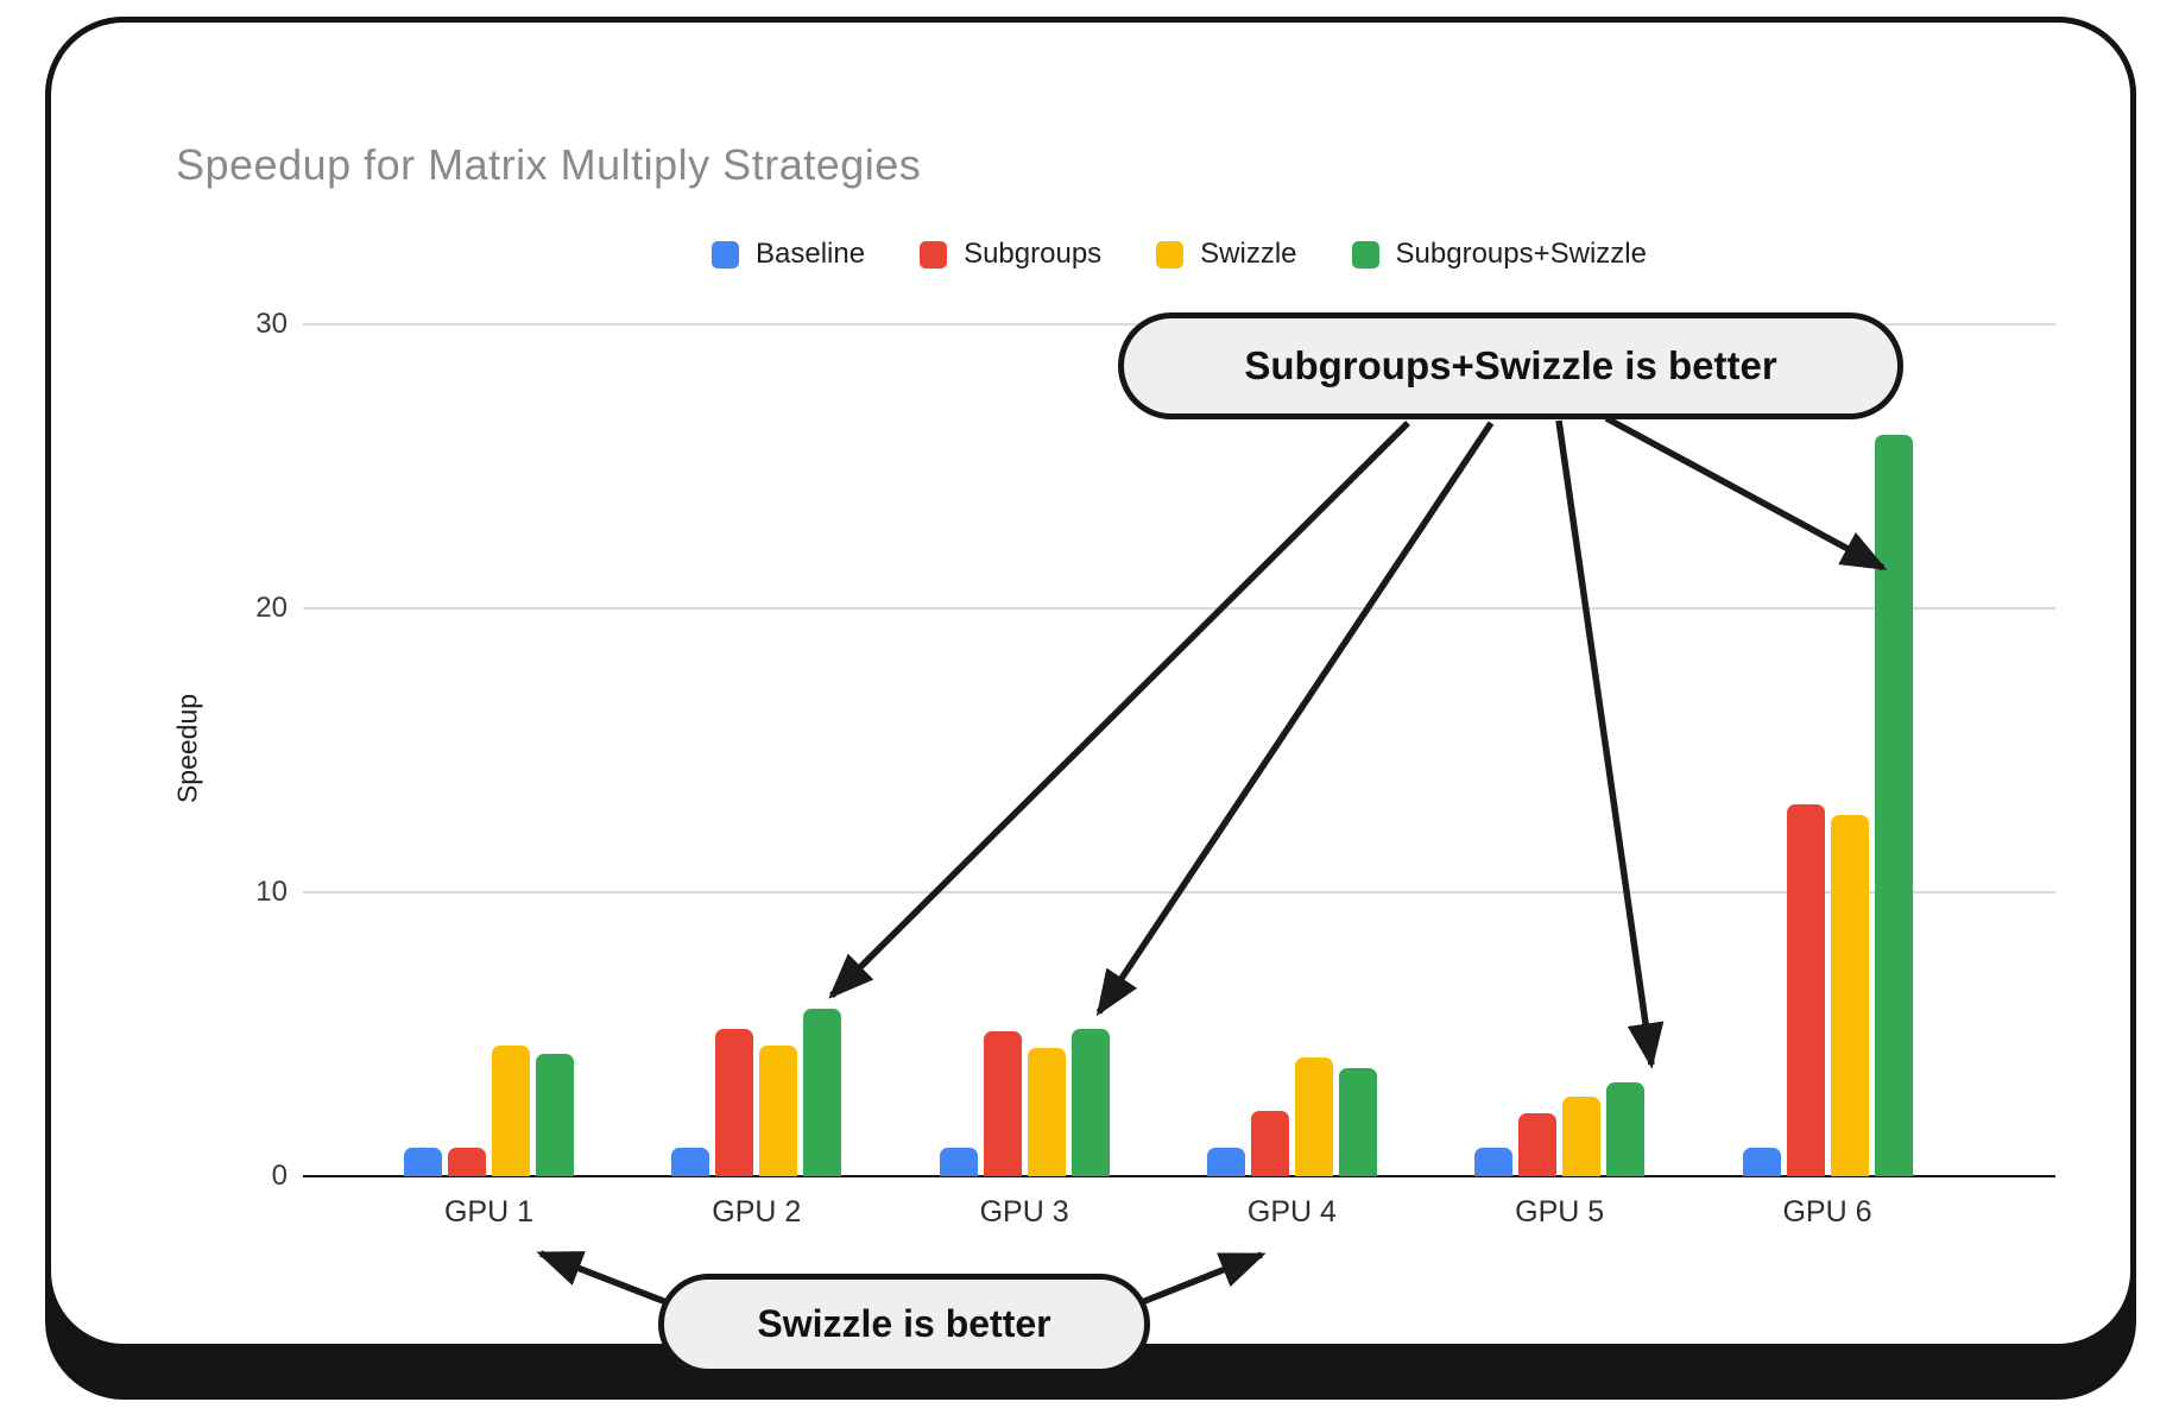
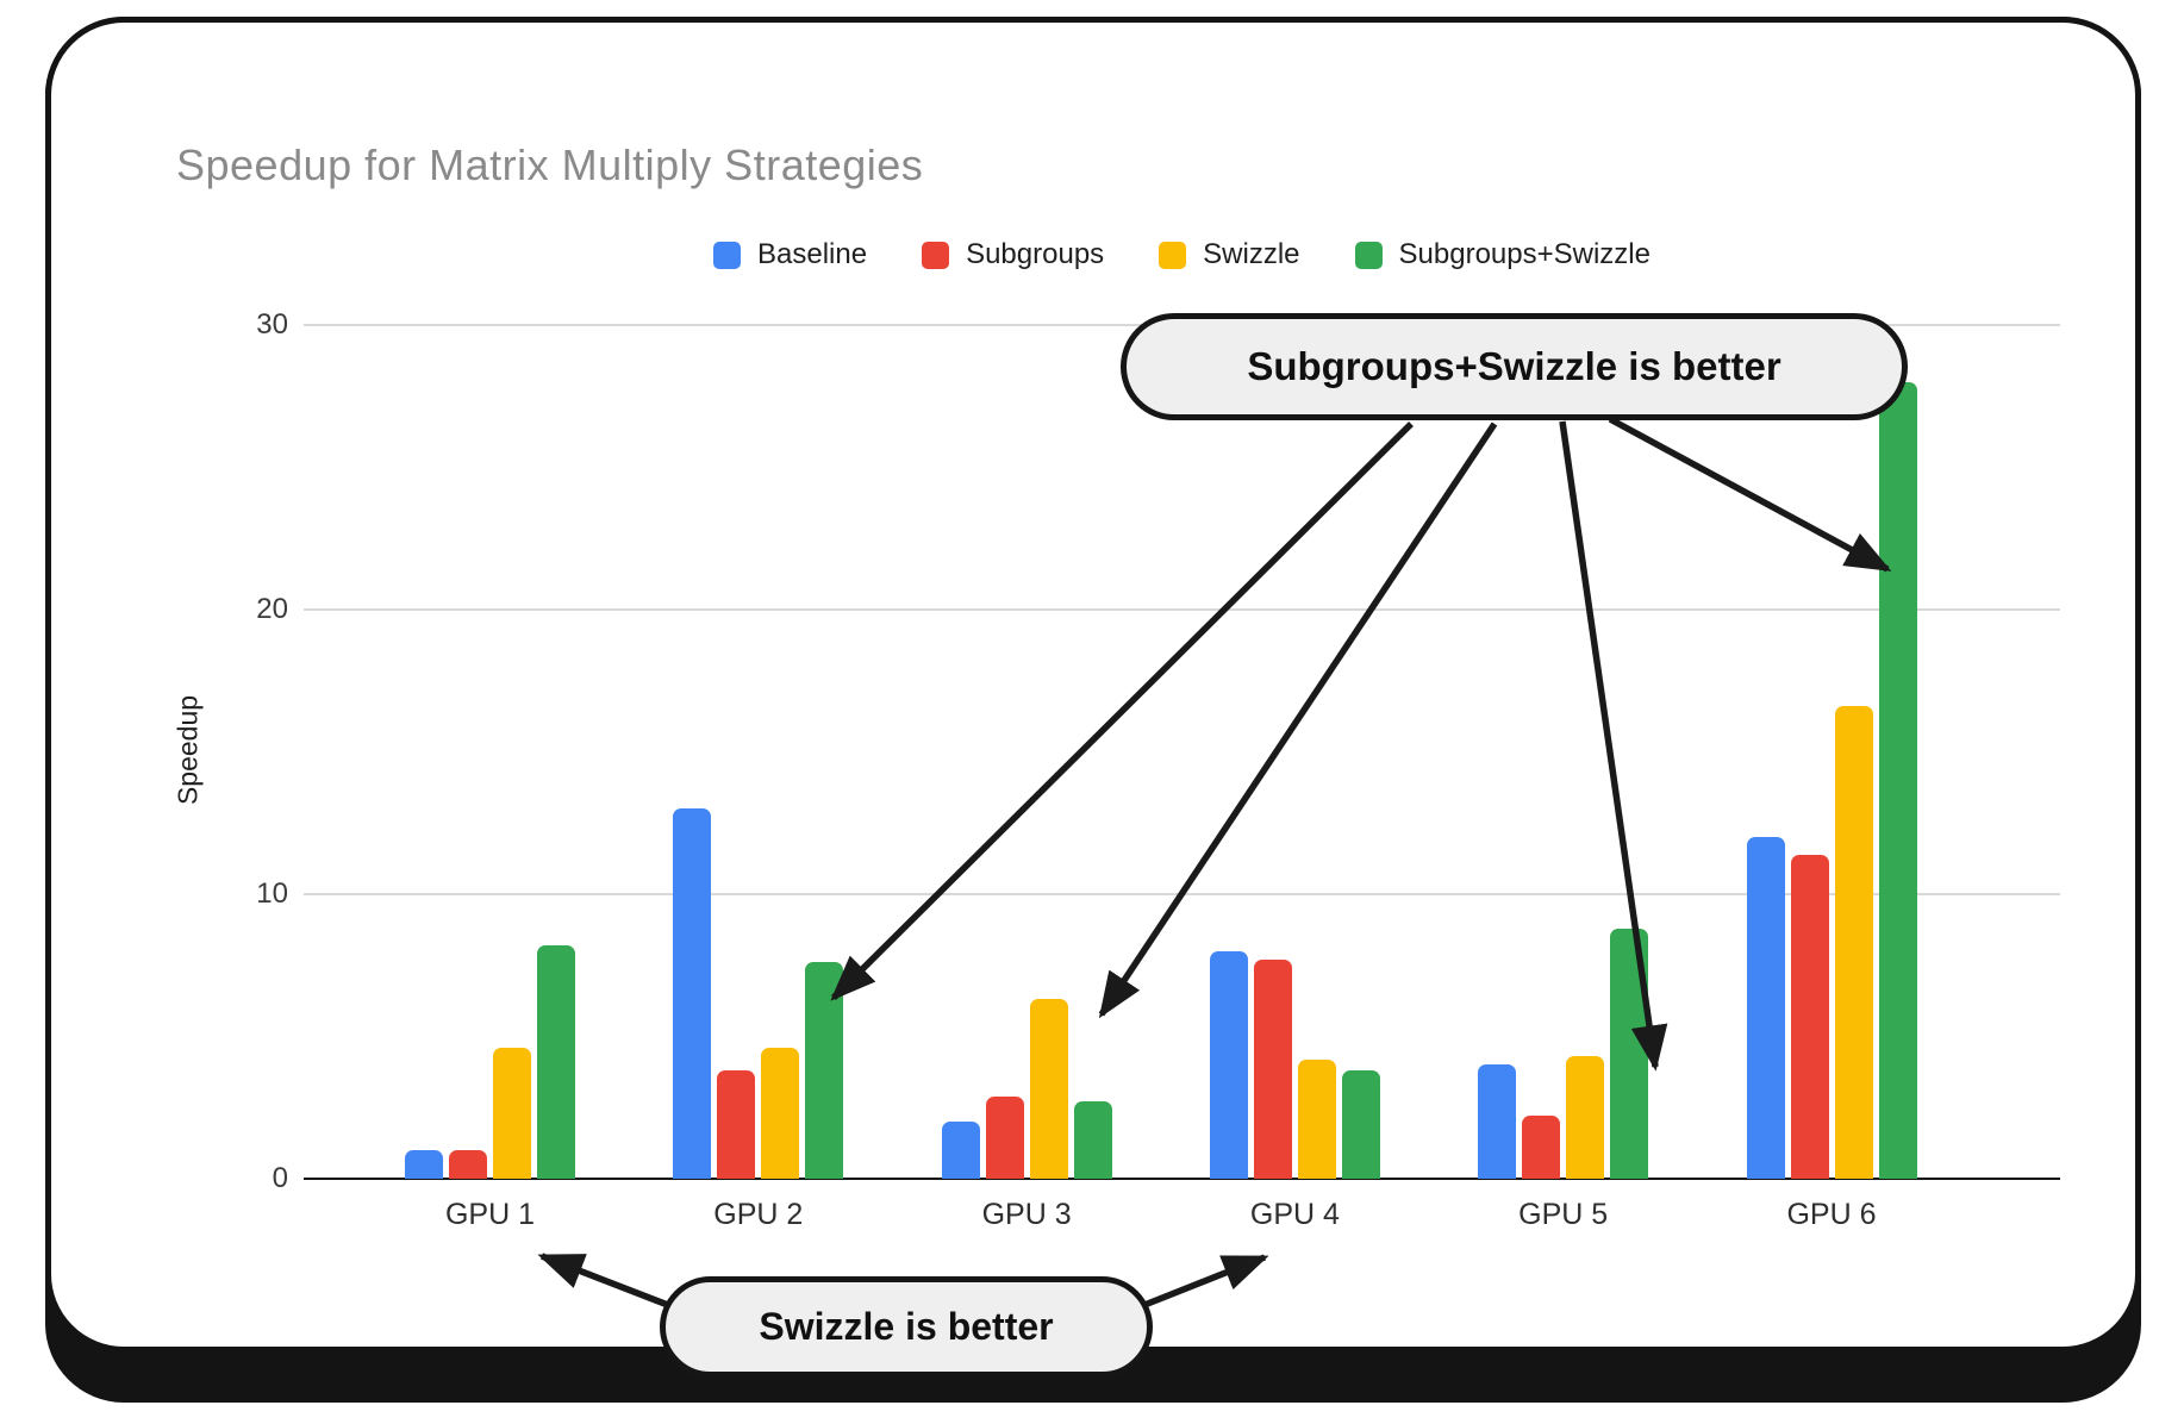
Subgroups+Swizzle/GPU 1: 4.3 -> 8.2
Baseline/GPU 2: 1 -> 13
Subgroups/GPU 2: 5.2 -> 3.8
Subgroups+Swizzle/GPU 2: 5.9 -> 7.6
Baseline/GPU 3: 1 -> 2
Subgroups/GPU 3: 5.1 -> 2.9
Swizzle/GPU 3: 4.5 -> 6.3
Subgroups+Swizzle/GPU 3: 5.2 -> 2.7
Baseline/GPU 4: 1 -> 8
Subgroups/GPU 4: 2.3 -> 7.7
Baseline/GPU 5: 1 -> 4
Swizzle/GPU 5: 2.8 -> 4.3
Subgroups+Swizzle/GPU 5: 3.3 -> 8.8
Baseline/GPU 6: 1 -> 12
Subgroups/GPU 6: 13.1 -> 11.4
Swizzle/GPU 6: 12.7 -> 16.6
Subgroups+Swizzle/GPU 6: 26.1 -> 28.0
